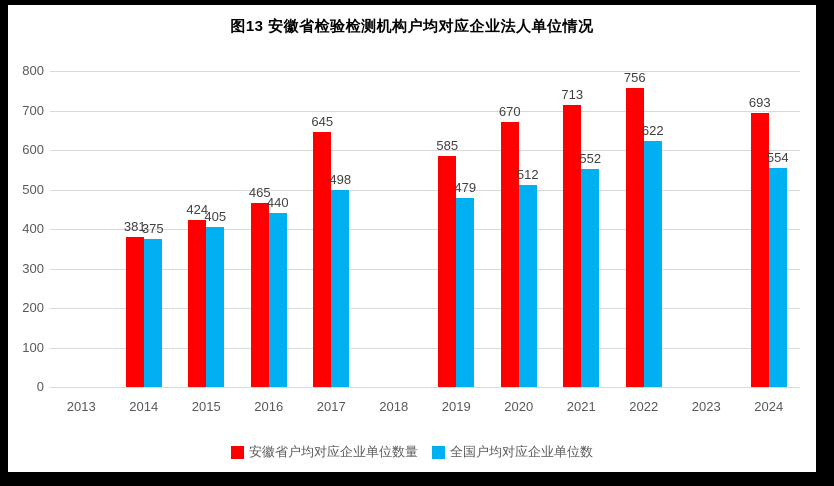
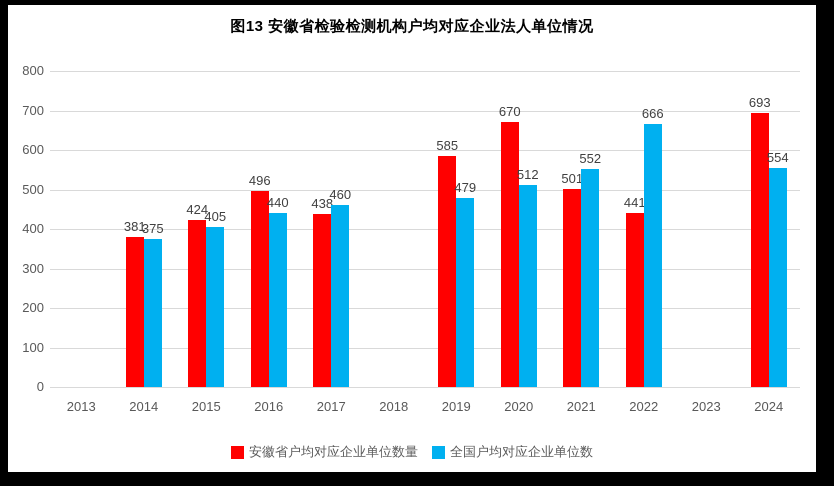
安徽省户均对应企业单位数量/2016: 465 -> 496
安徽省户均对应企业单位数量/2017: 645 -> 438
全国户均对应企业单位数/2017: 498 -> 460
安徽省户均对应企业单位数量/2021: 713 -> 501
安徽省户均对应企业单位数量/2022: 756 -> 441
全国户均对应企业单位数/2022: 622 -> 666
